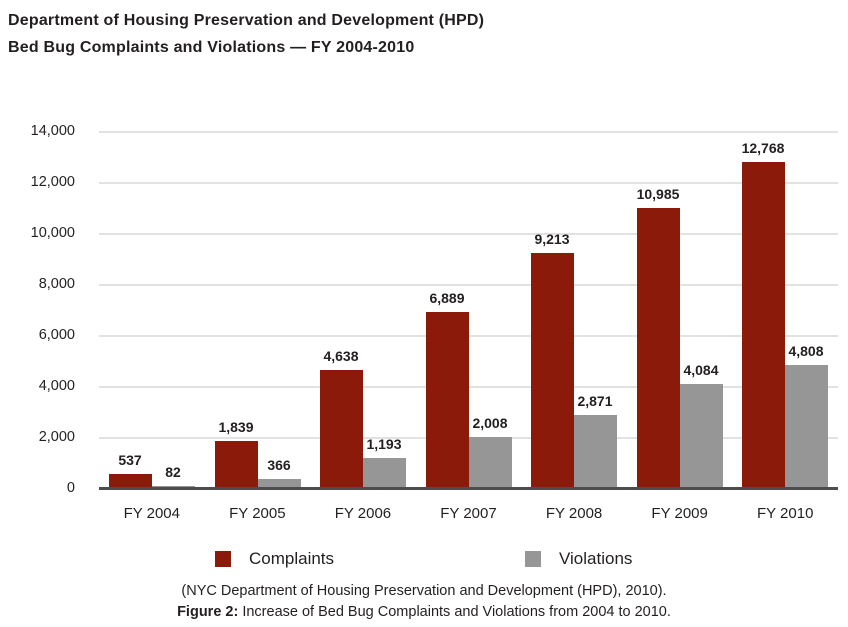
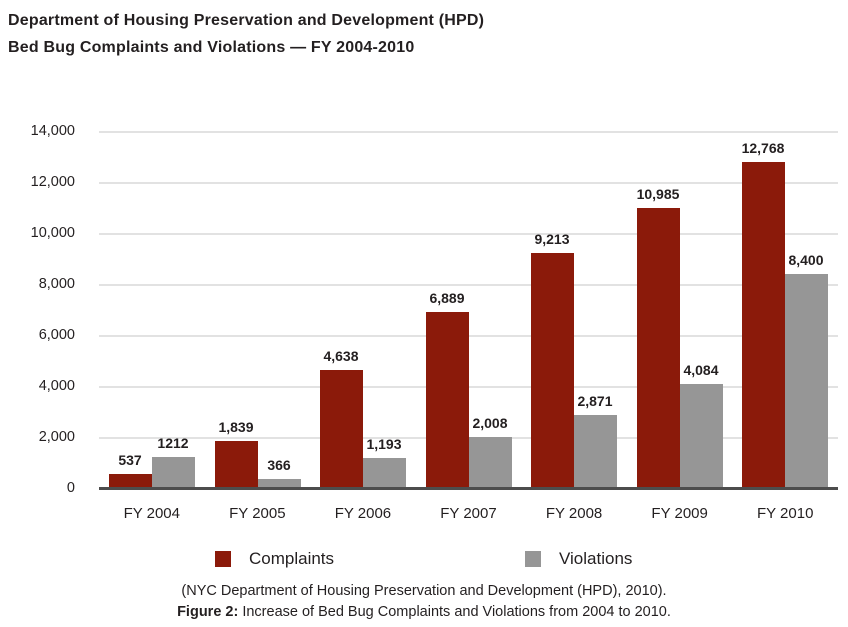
Violations/FY 2004: 82 -> 1212
Violations/FY 2010: 4,808 -> 8,400
